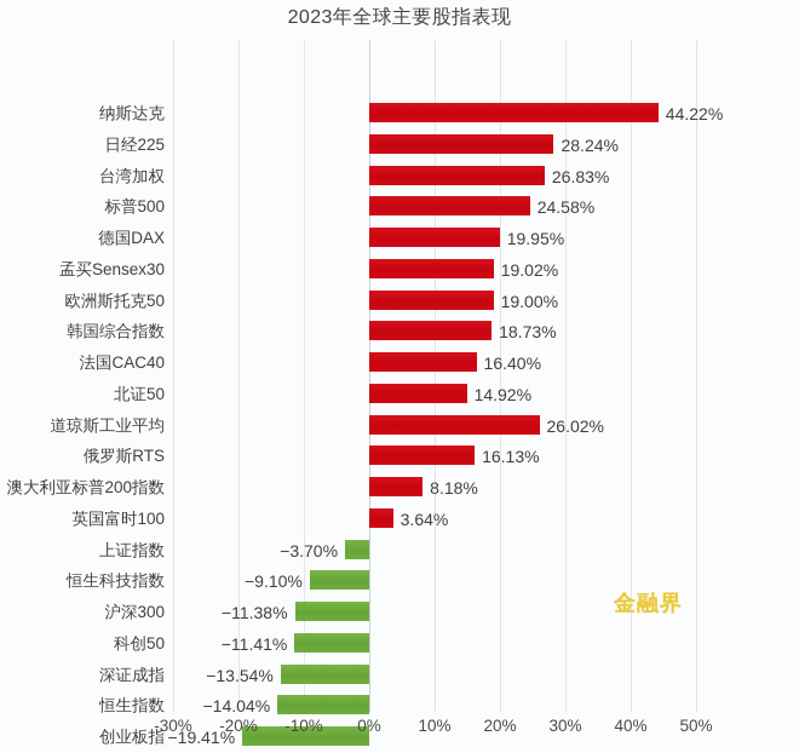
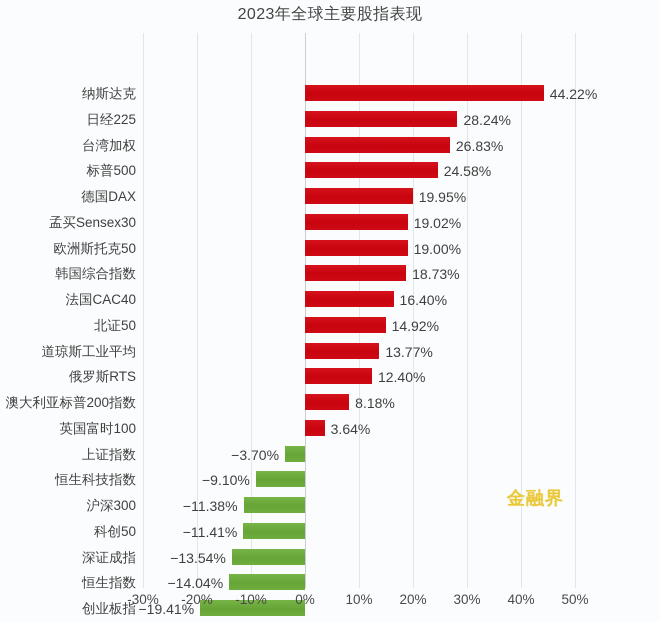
道琼斯工业平均: 26.02% -> 13.77%
俄罗斯RTS: 16.13% -> 12.40%
